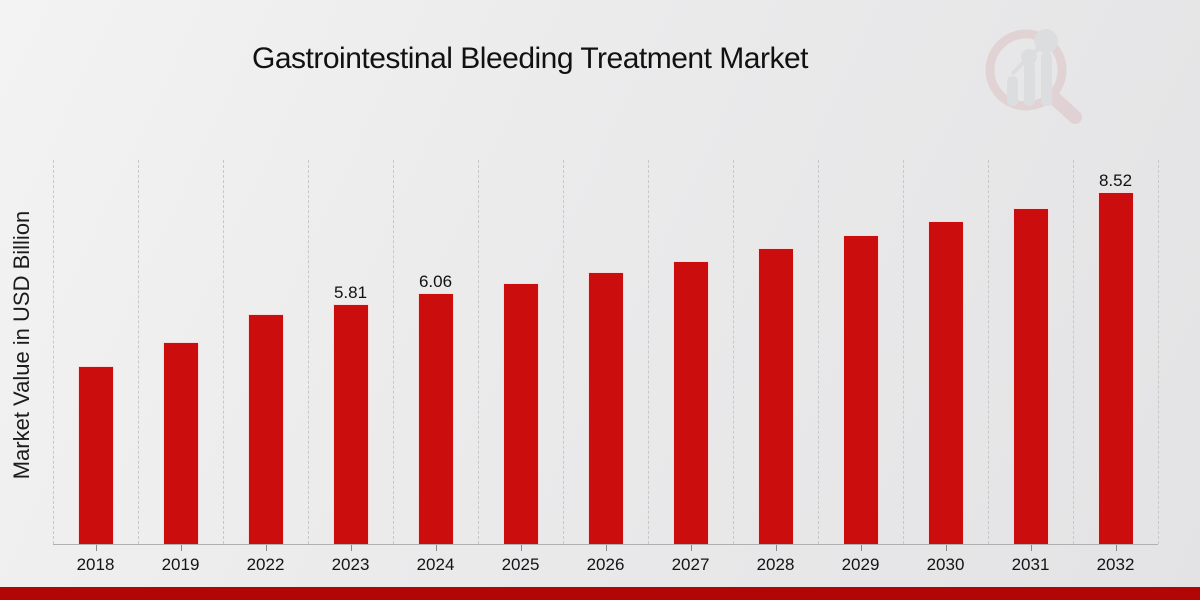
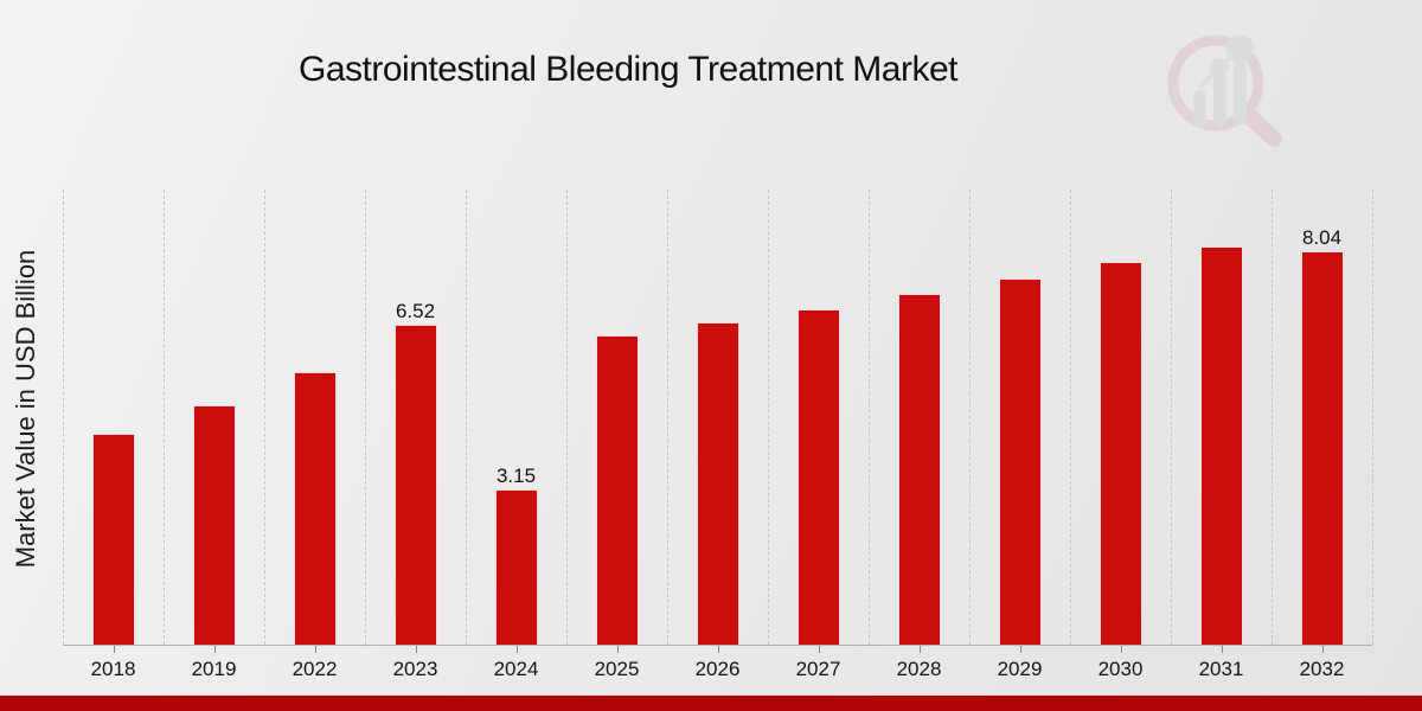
2023: 5.81 -> 6.52
2024: 6.06 -> 3.15
2032: 8.52 -> 8.04
